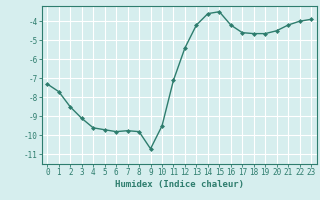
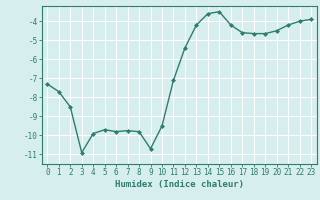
3: -9.1 -> -10.9
4: -9.6 -> -9.9
